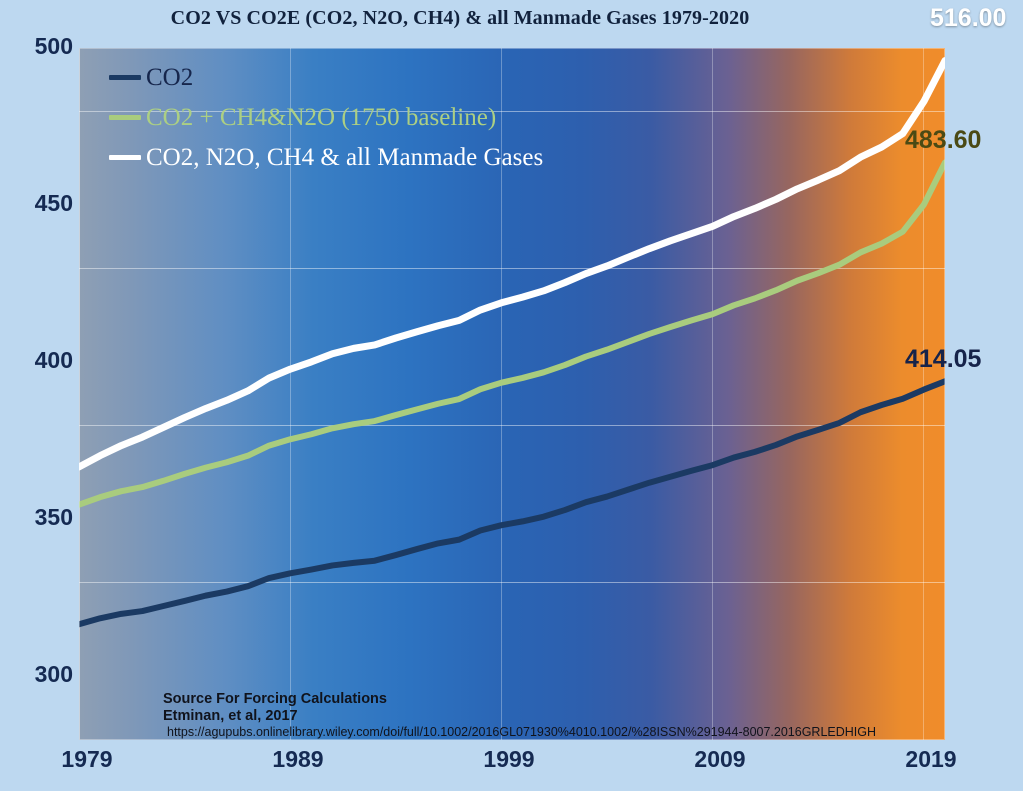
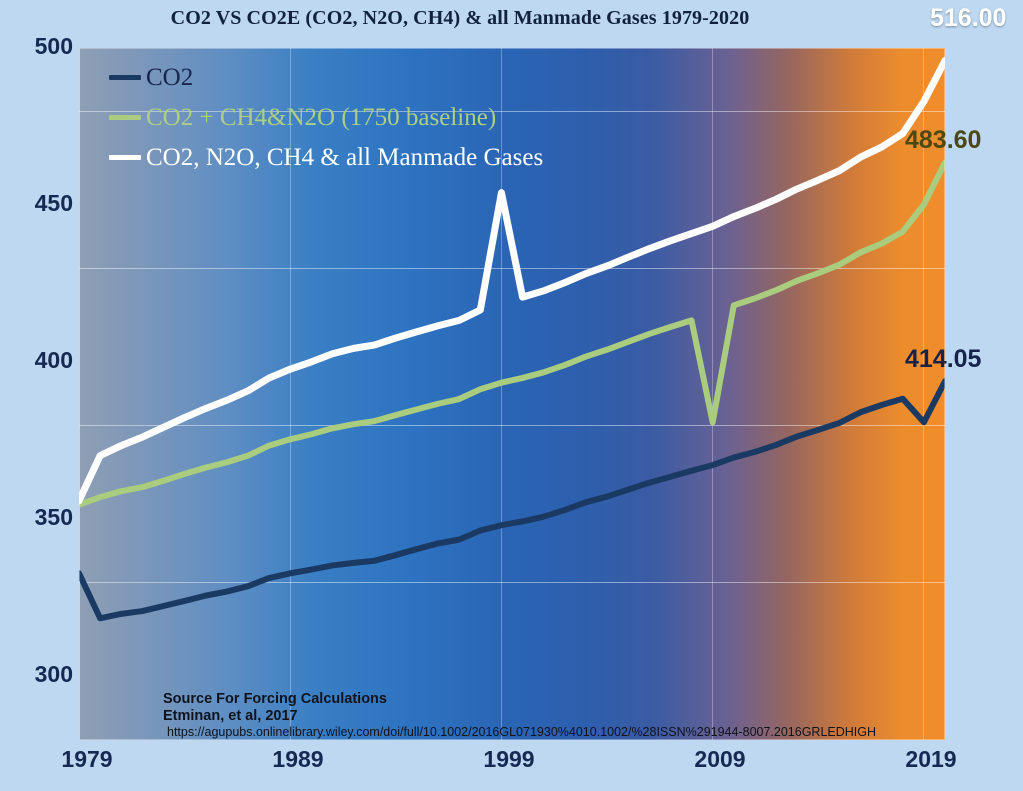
CO2/1979: 337 -> 353
CO2, N2O, CH4 & all Manmade Gases/1979: 387 -> 376
CO2, N2O, CH4 & all Manmade Gases/1999: 439 -> 474
CO2 + CH4&N2O (1750 baseline)/2009: 435 -> 401
CO2/2019: 411 -> 401
